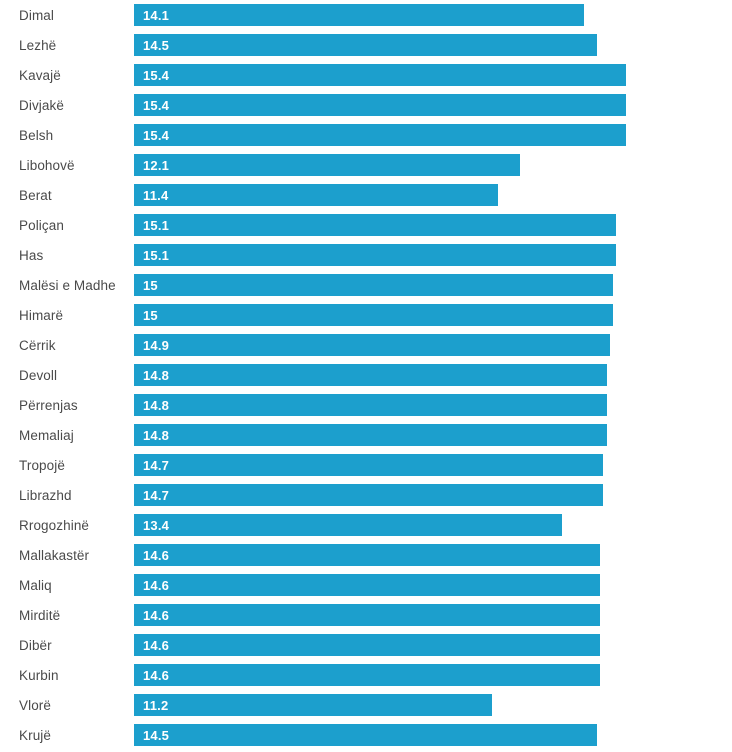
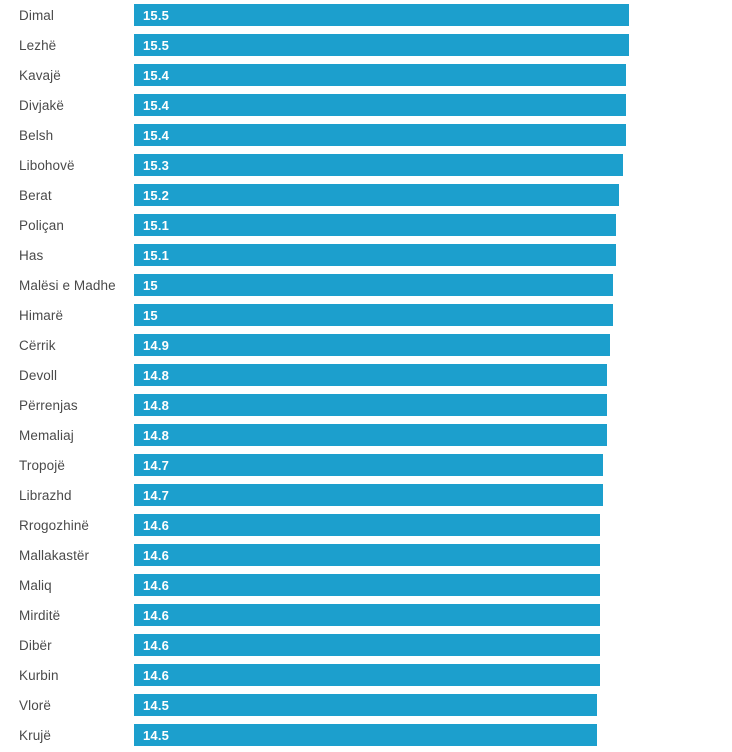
Dimal: 14.1 -> 15.5
Lezhë: 14.5 -> 15.5
Libohovë: 12.1 -> 15.3
Berat: 11.4 -> 15.2
Rrogozhinë: 13.4 -> 14.6
Vlorë: 11.2 -> 14.5
